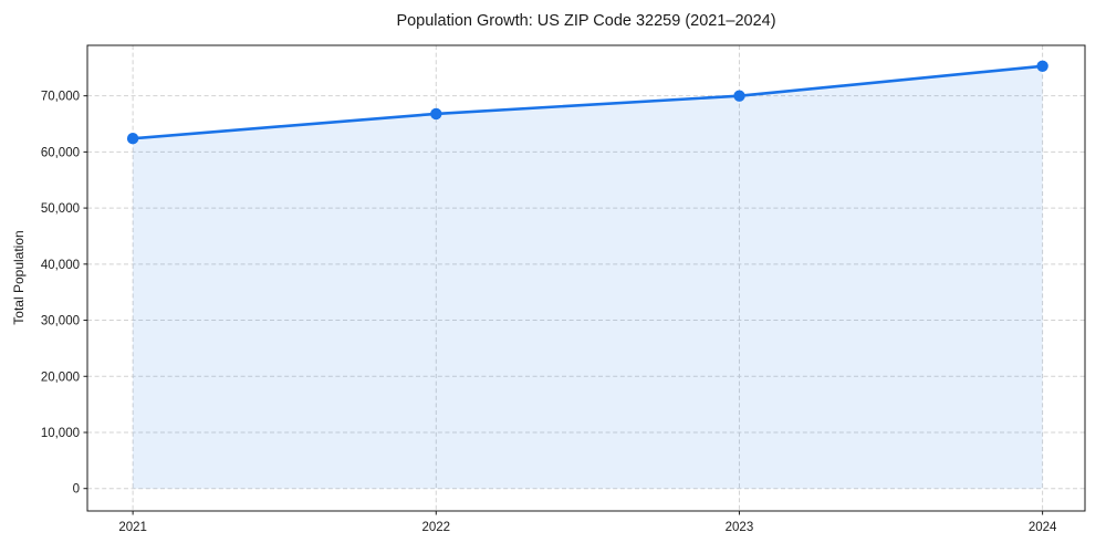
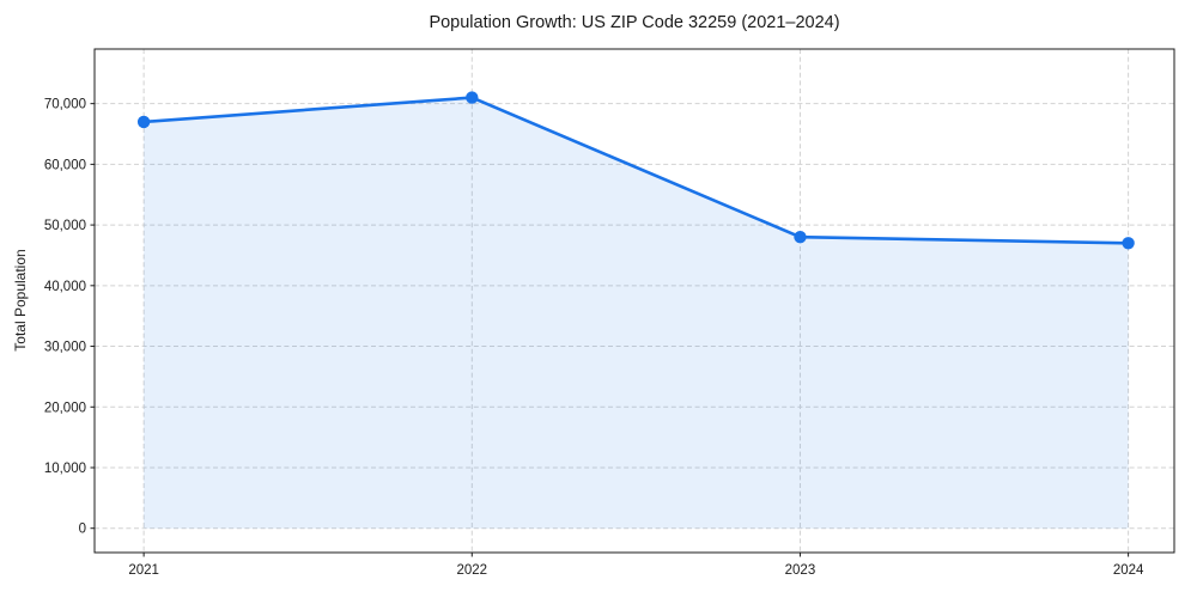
2021: 62000 -> 67000
2022: 67000 -> 71000
2023: 70000 -> 48000
2024: 75000 -> 47000
